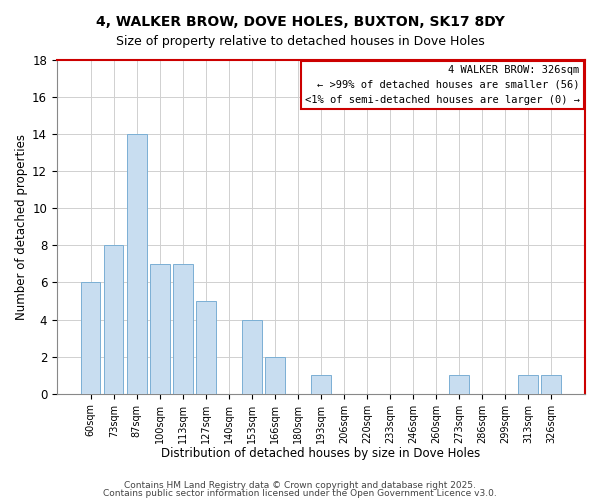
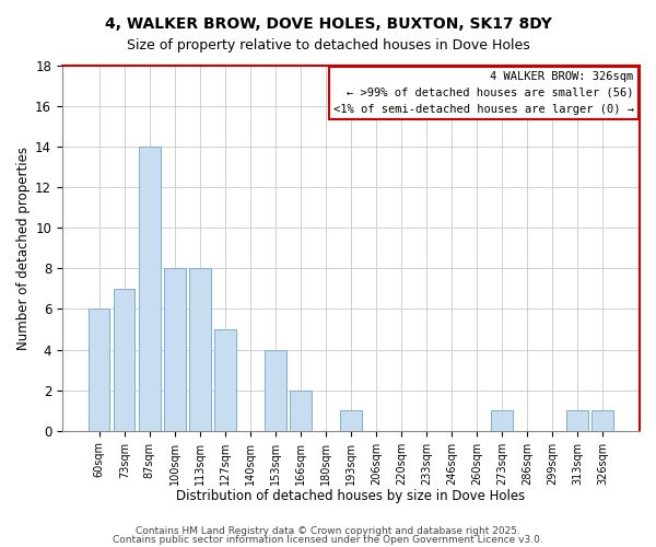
73sqm: 8 -> 7
100sqm: 7 -> 8
113sqm: 7 -> 8
